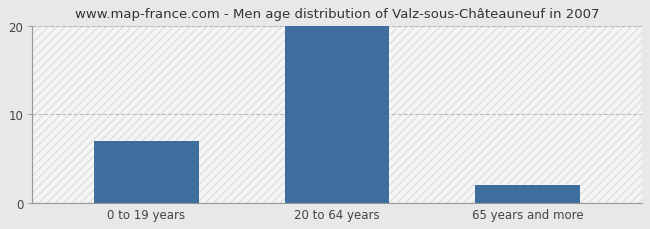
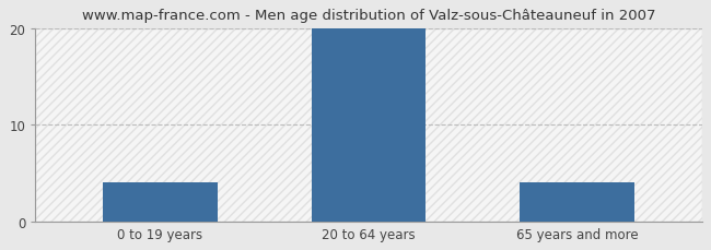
0 to 19 years: 7 -> 4
65 years and more: 2 -> 4
